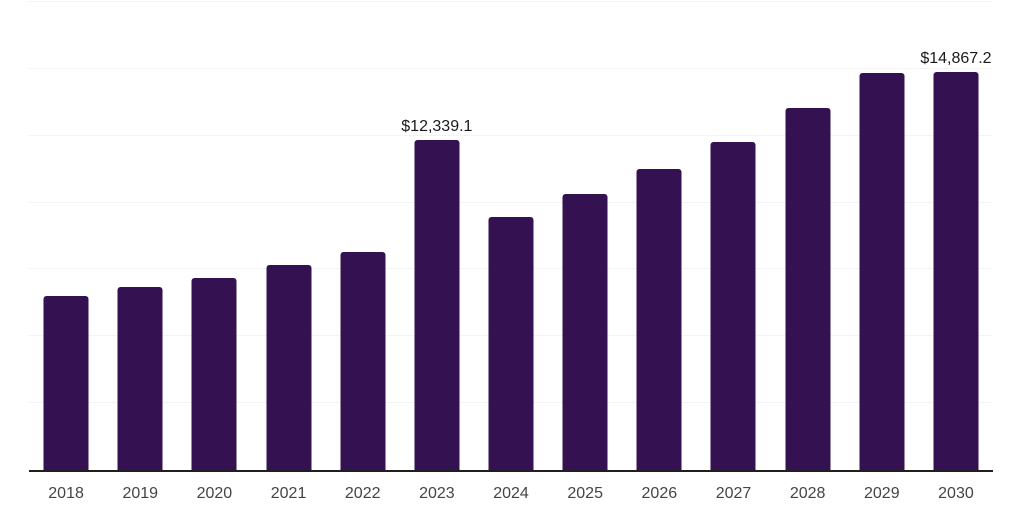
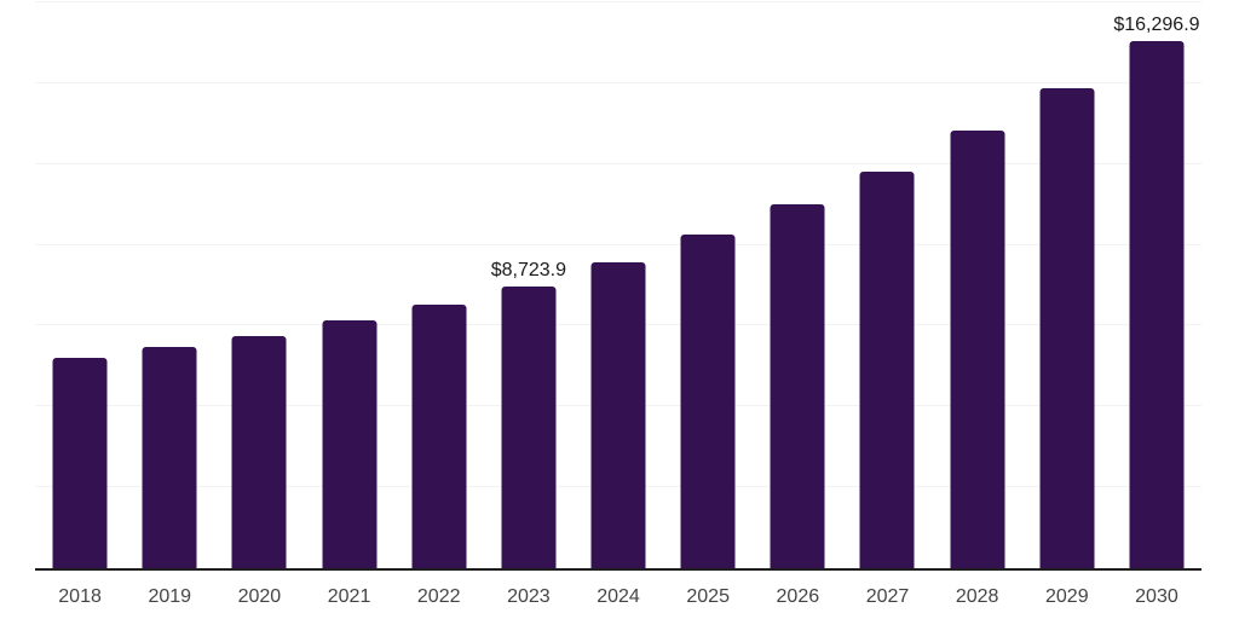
2023: $12,339.1 -> $8,723.9
2030: $14,867.2 -> $16,296.9
